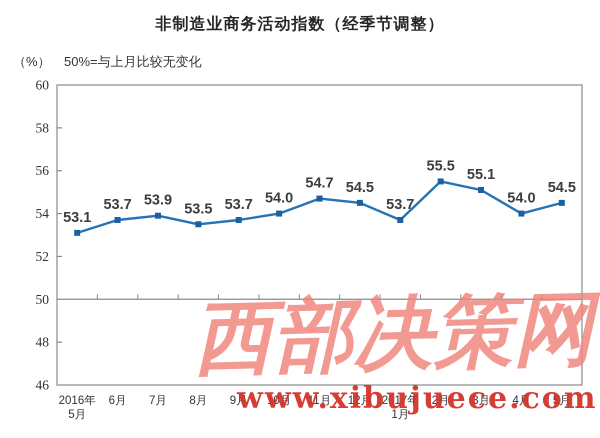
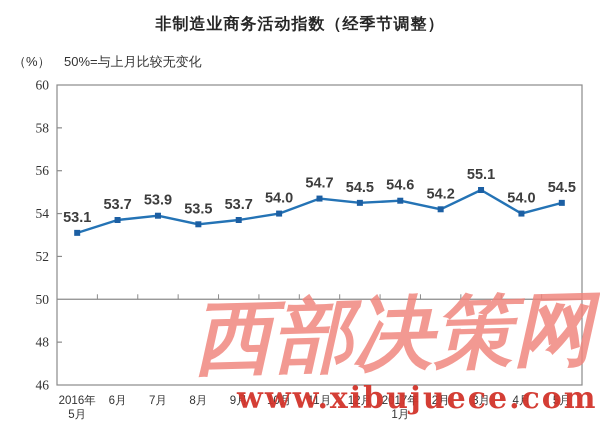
2017年1月: 53.7 -> 54.6
2月: 55.5 -> 54.2
